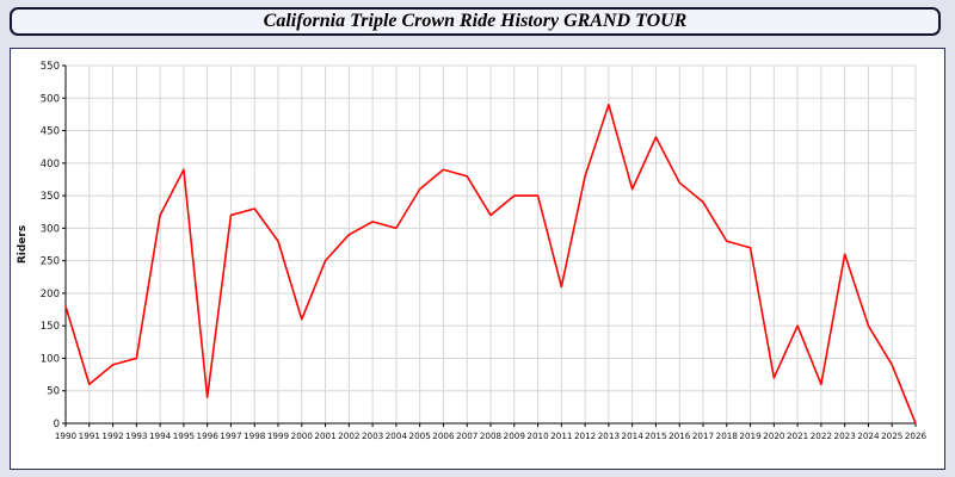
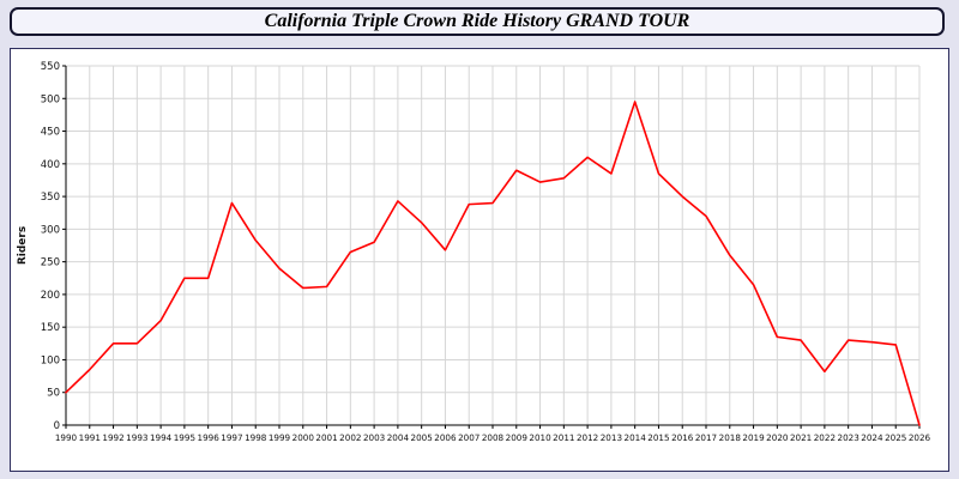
1990: 180 -> 50
1991: 60 -> 80
1992: 90 -> 120
1993: 100 -> 120
1994: 320 -> 160
1995: 390 -> 220
1996: 40 -> 220
1997: 320 -> 340
1998: 330 -> 280
1999: 280 -> 240
2000: 160 -> 210
2001: 250 -> 210
2002: 290 -> 260
2003: 310 -> 280
2004: 300 -> 340
2005: 360 -> 310
2006: 390 -> 270
2007: 380 -> 340
2008: 320 -> 340
2009: 350 -> 390
2010: 350 -> 370
2011: 210 -> 380
2012: 380 -> 410
2013: 490 -> 380
2014: 360 -> 500
2015: 440 -> 380
2016: 370 -> 350
2017: 340 -> 320
2018: 280 -> 260
2019: 270 -> 220
2020: 70 -> 140
2021: 150 -> 130
2022: 60 -> 80
2023: 260 -> 130
2024: 150 -> 130
2025: 90 -> 120
